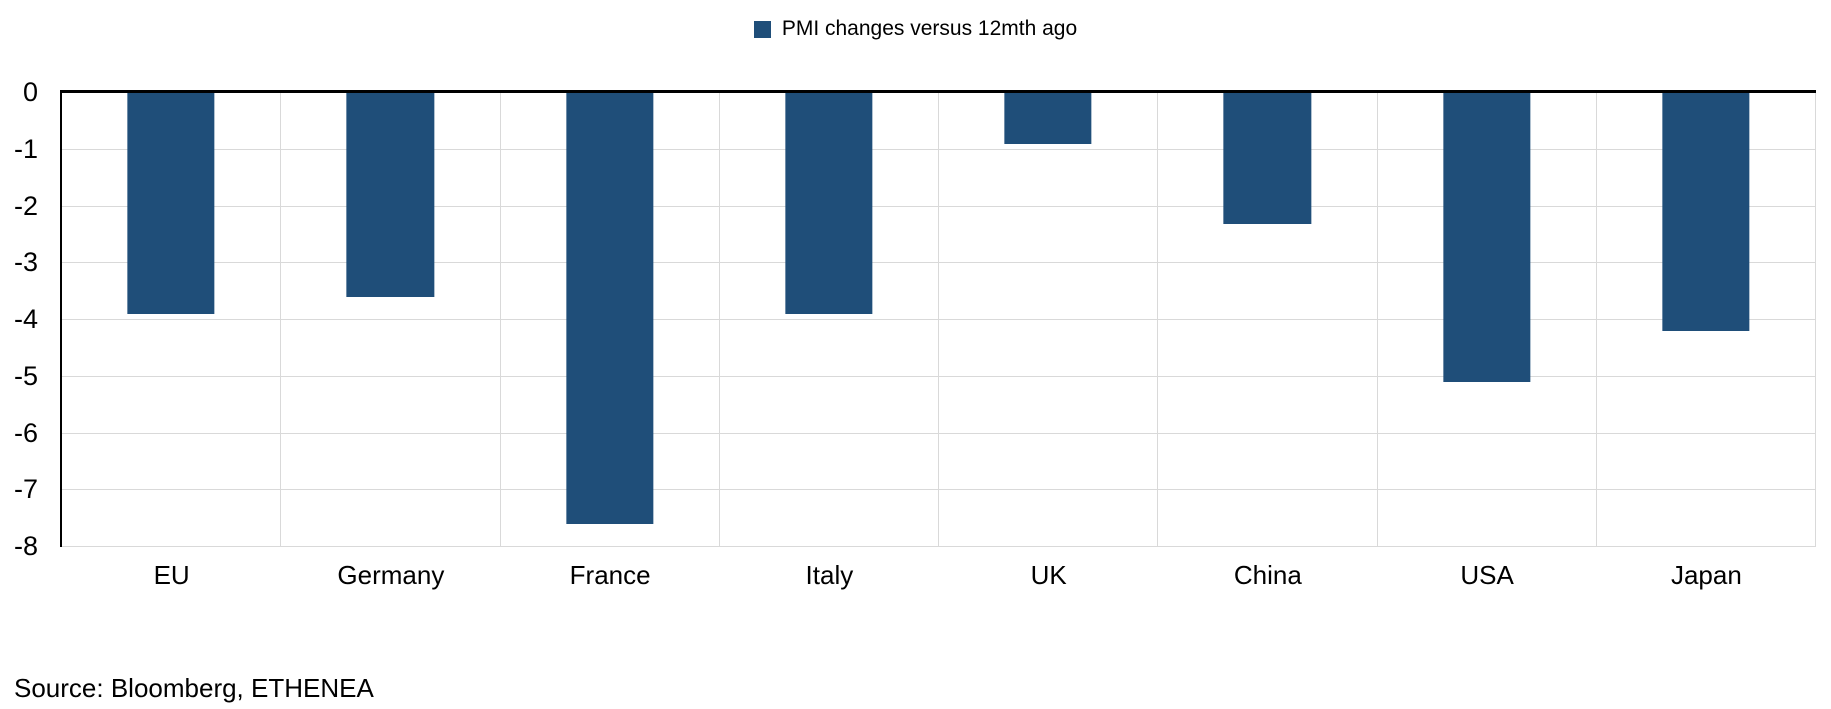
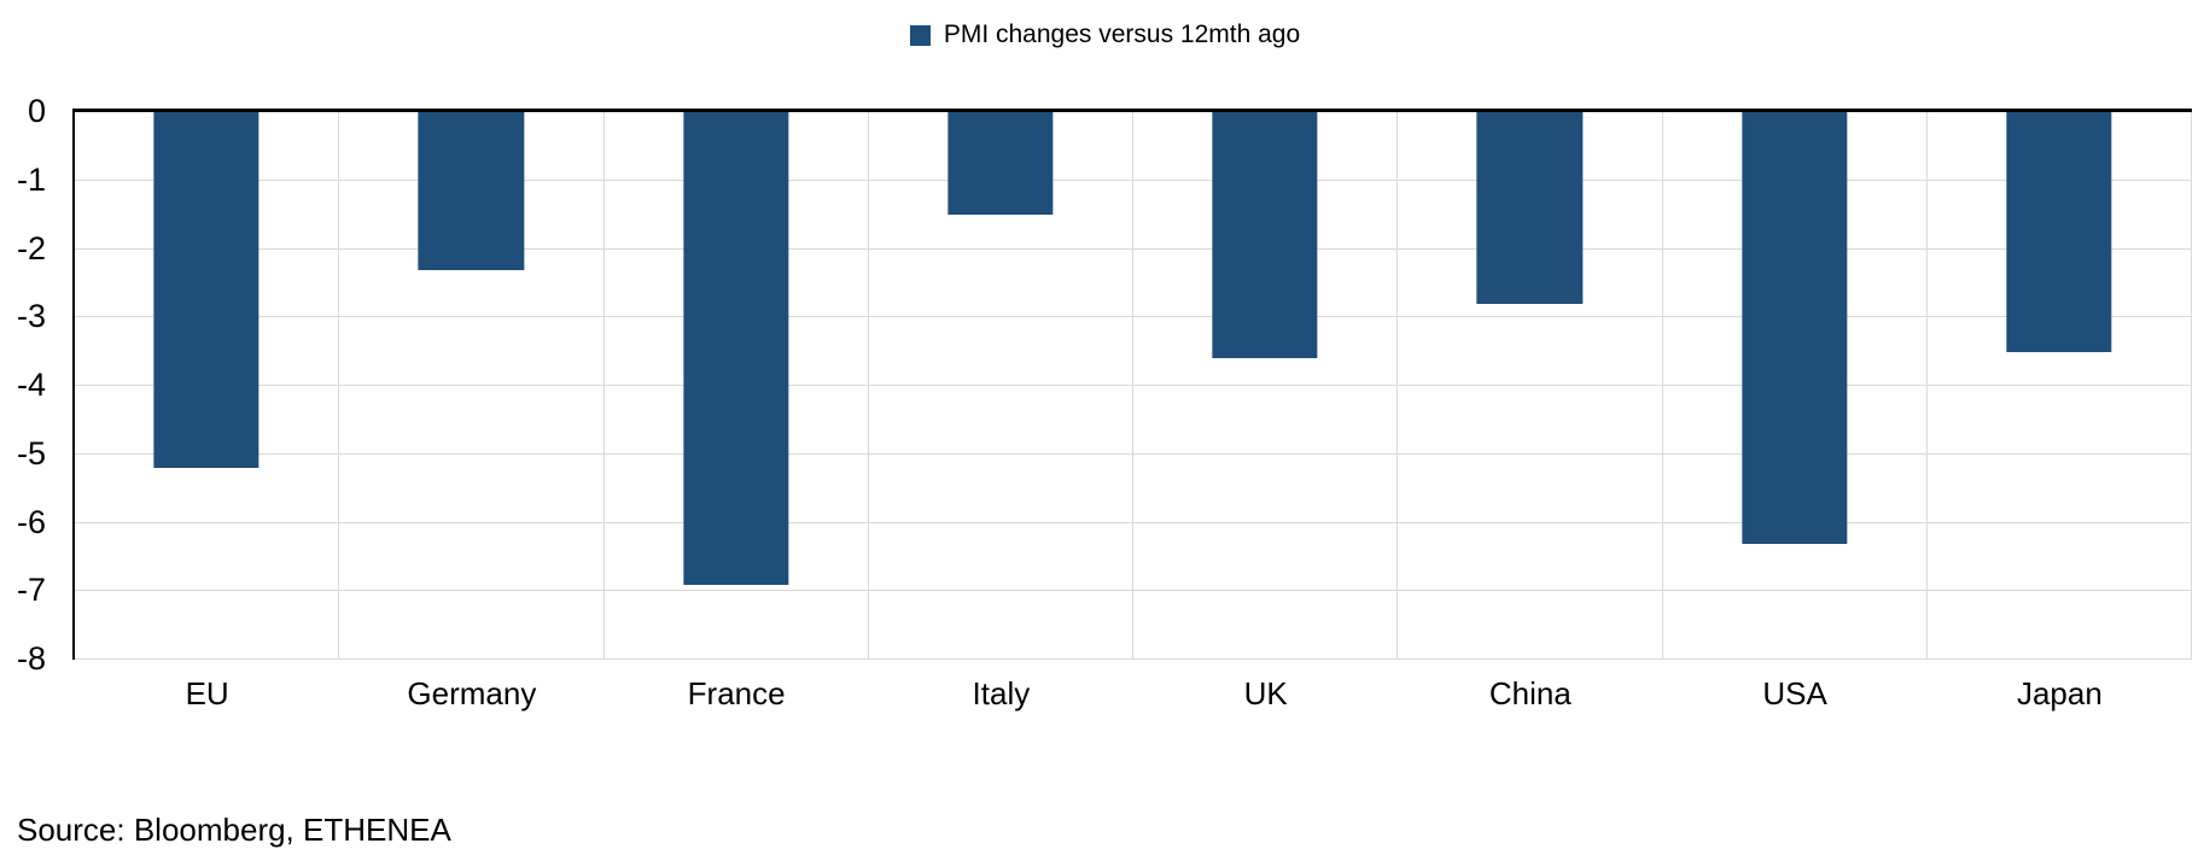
EU: -3.9 -> -5.2
Germany: -3.6 -> -2.3
France: -7.6 -> -6.9
Italy: -3.9 -> -1.5
UK: -0.9 -> -3.6
China: -2.3 -> -2.8
USA: -5.1 -> -6.3
Japan: -4.2 -> -3.5
